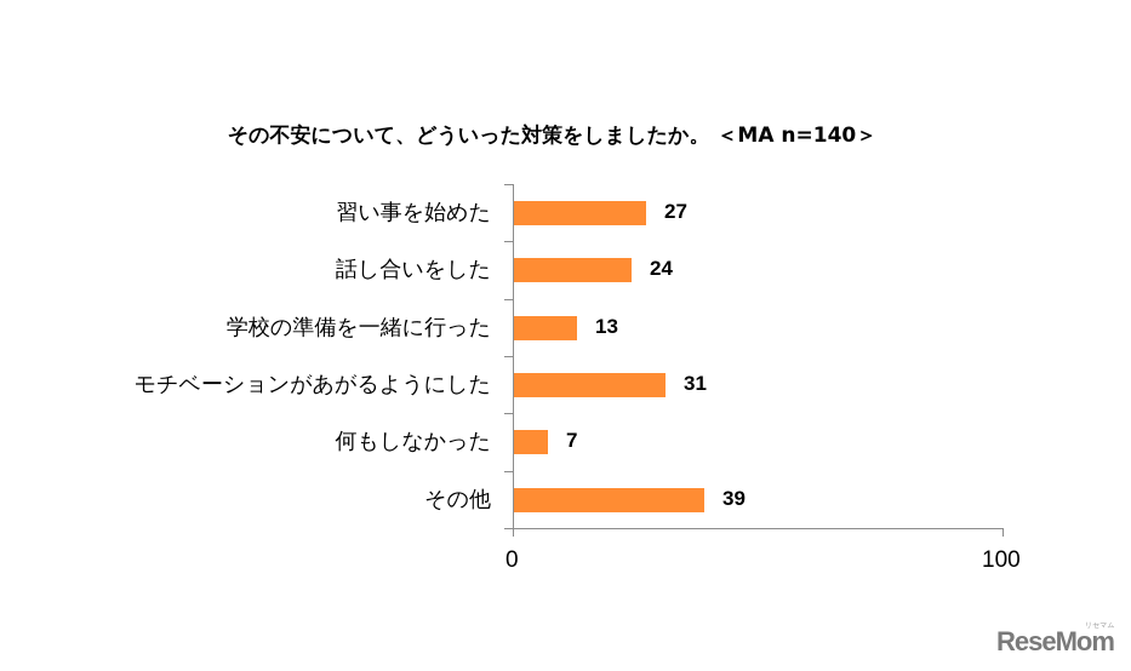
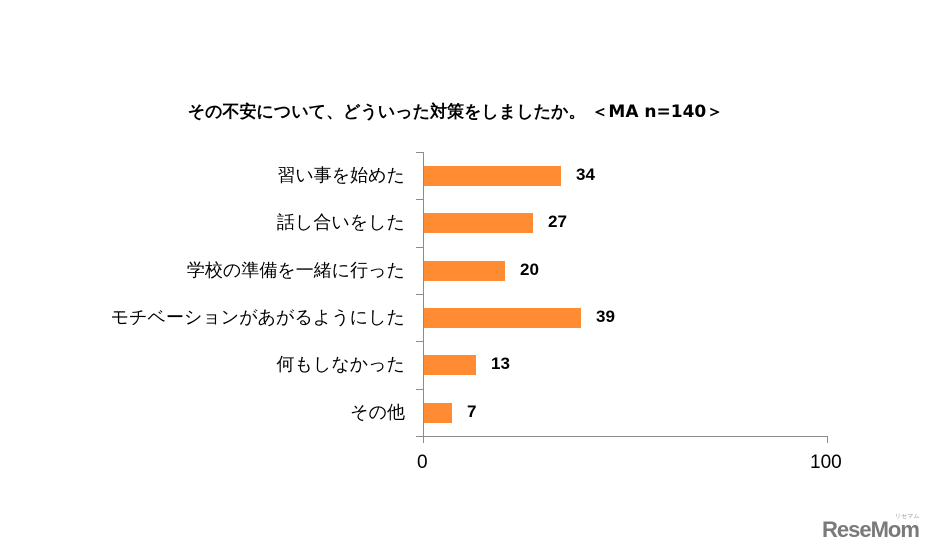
習い事を始めた: 27 -> 34
話し合いをした: 24 -> 27
学校の準備を一緒に行った: 13 -> 20
モチベーションがあがるようにした: 31 -> 39
何もしなかった: 7 -> 13
その他: 39 -> 7
